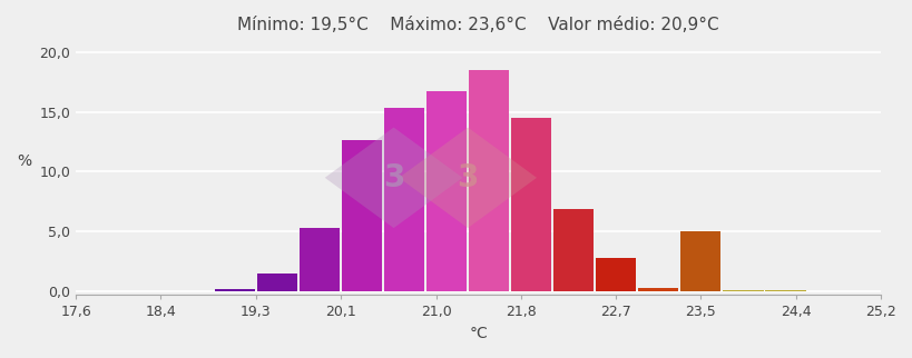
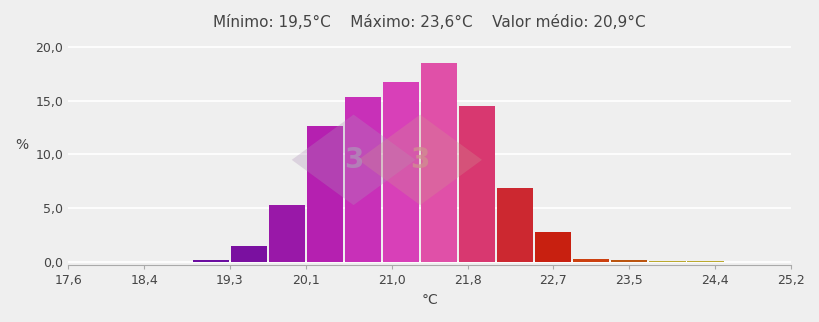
23,5: 5,0 -> 0,2
